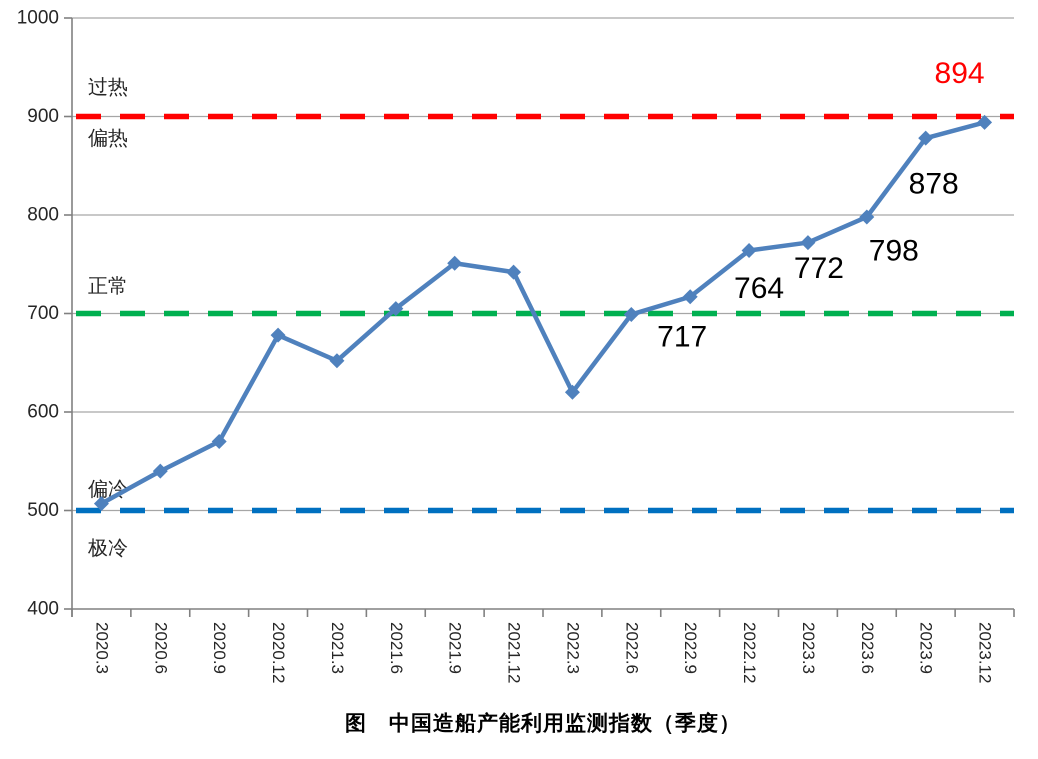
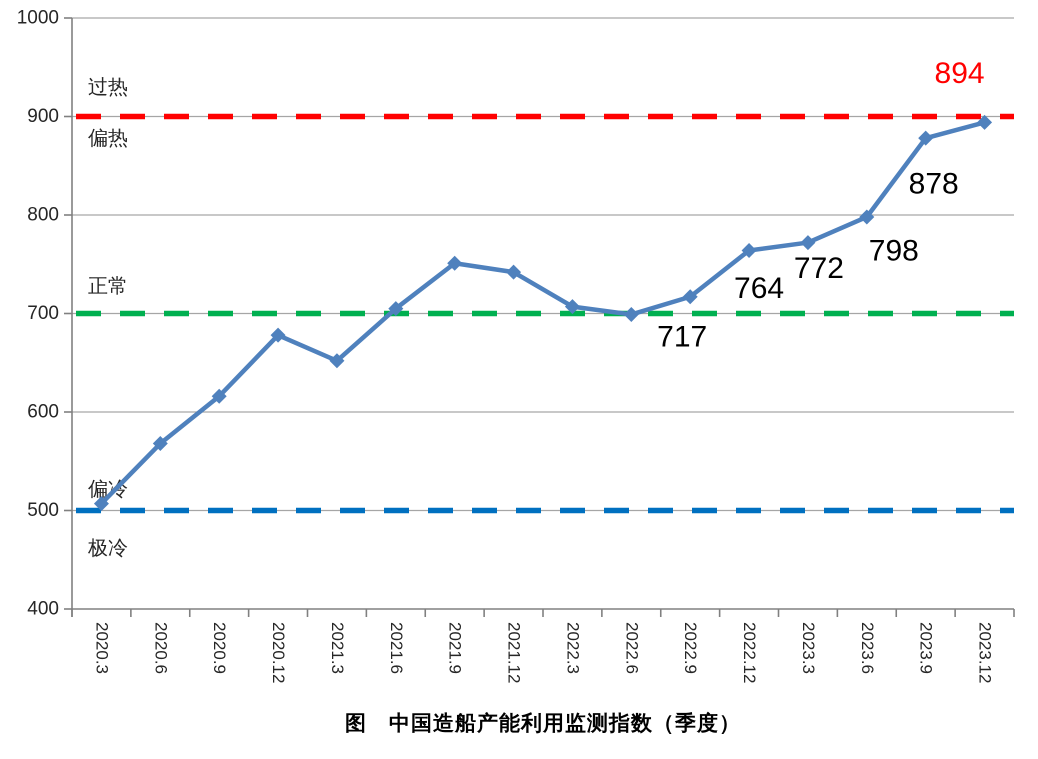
2020.6: 540 -> 570
2020.9: 570 -> 620
2022.3: 620 -> 710
